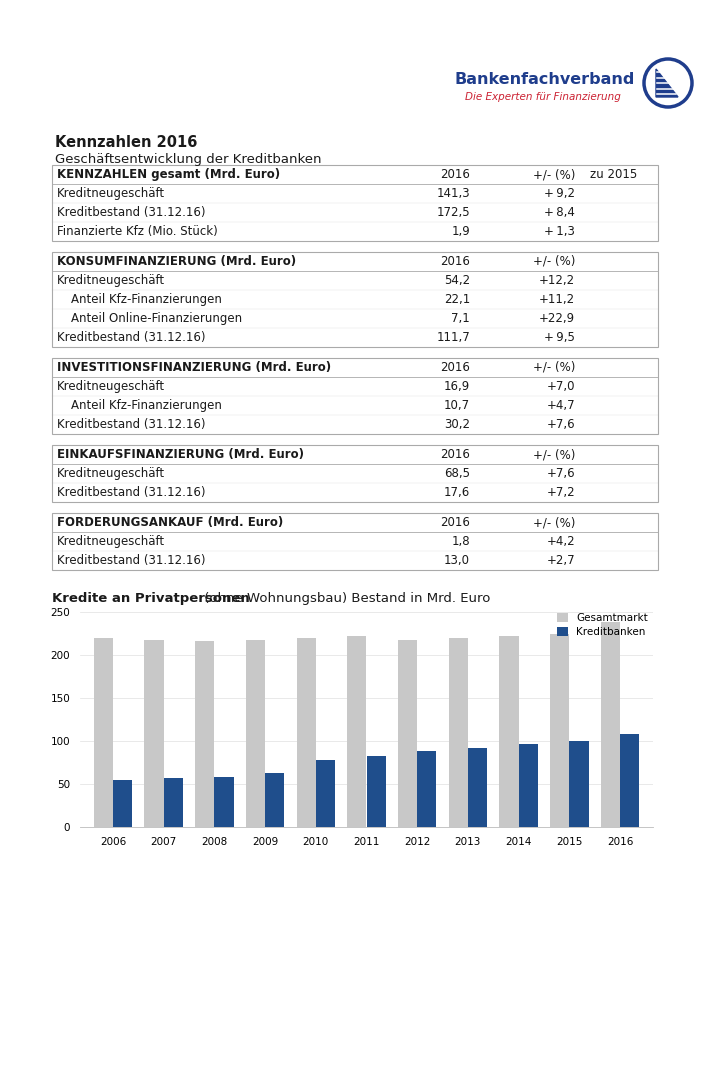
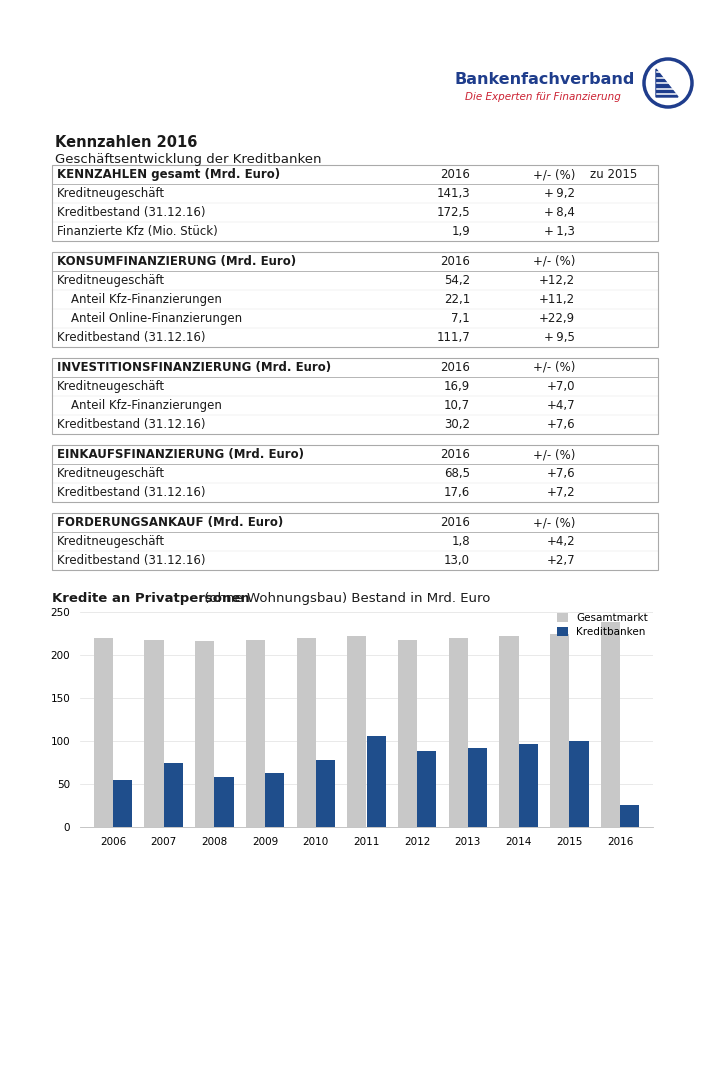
Kreditbanken/2007: 57 -> 74
Kreditbanken/2011: 82 -> 106
Kreditbanken/2016: 108 -> 26
